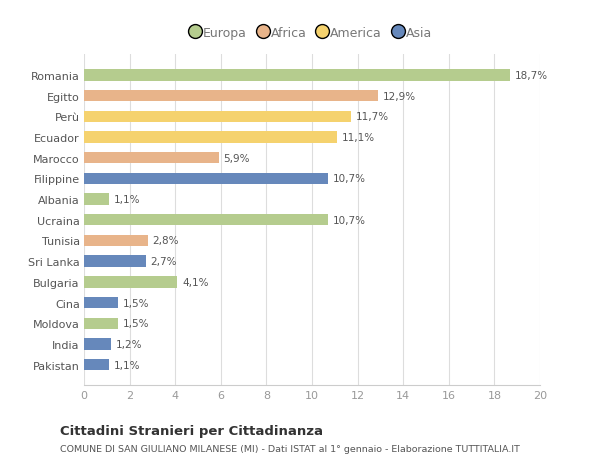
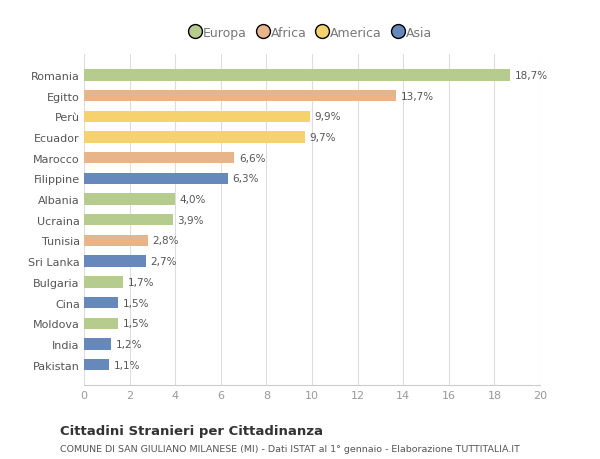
Egitto: 12,9% -> 13,7%
Perù: 11,7% -> 9,9%
Ecuador: 11,1% -> 9,7%
Marocco: 5,9% -> 6,6%
Filippine: 10,7% -> 6,3%
Albania: 1,1% -> 4,0%
Ucraina: 10,7% -> 3,9%
Bulgaria: 4,1% -> 1,7%
